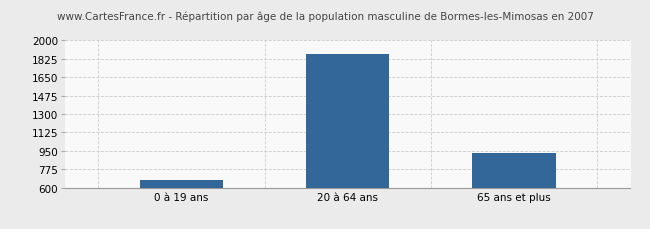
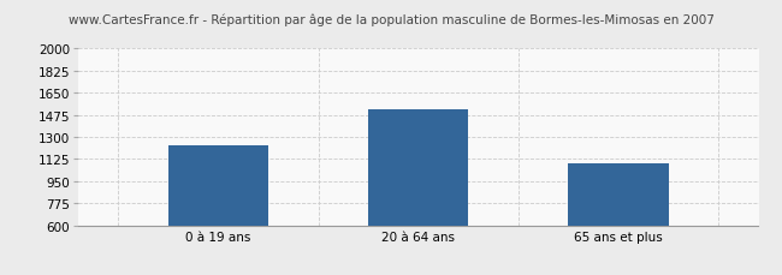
0 à 19 ans: 680 -> 1230
20 à 64 ans: 1870 -> 1520
65 ans et plus: 920 -> 1090
